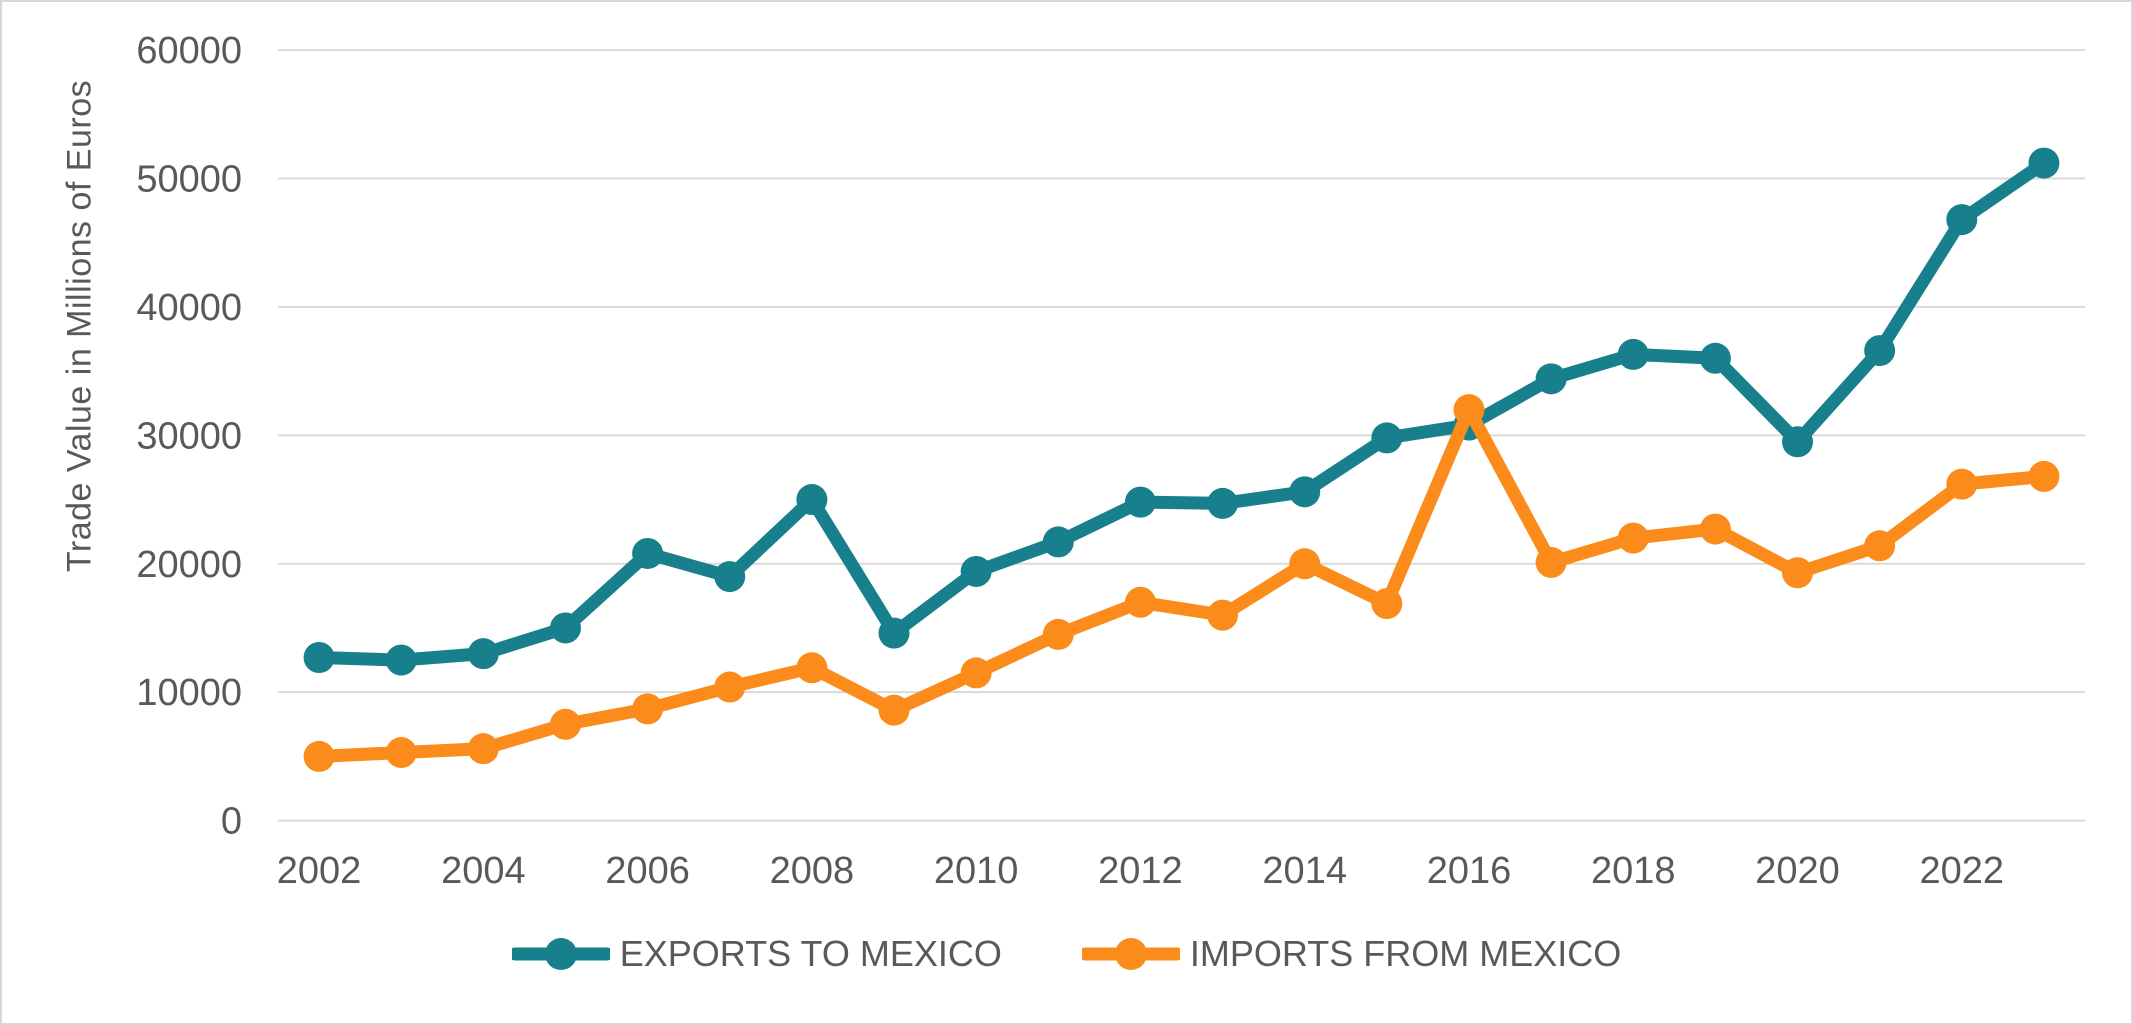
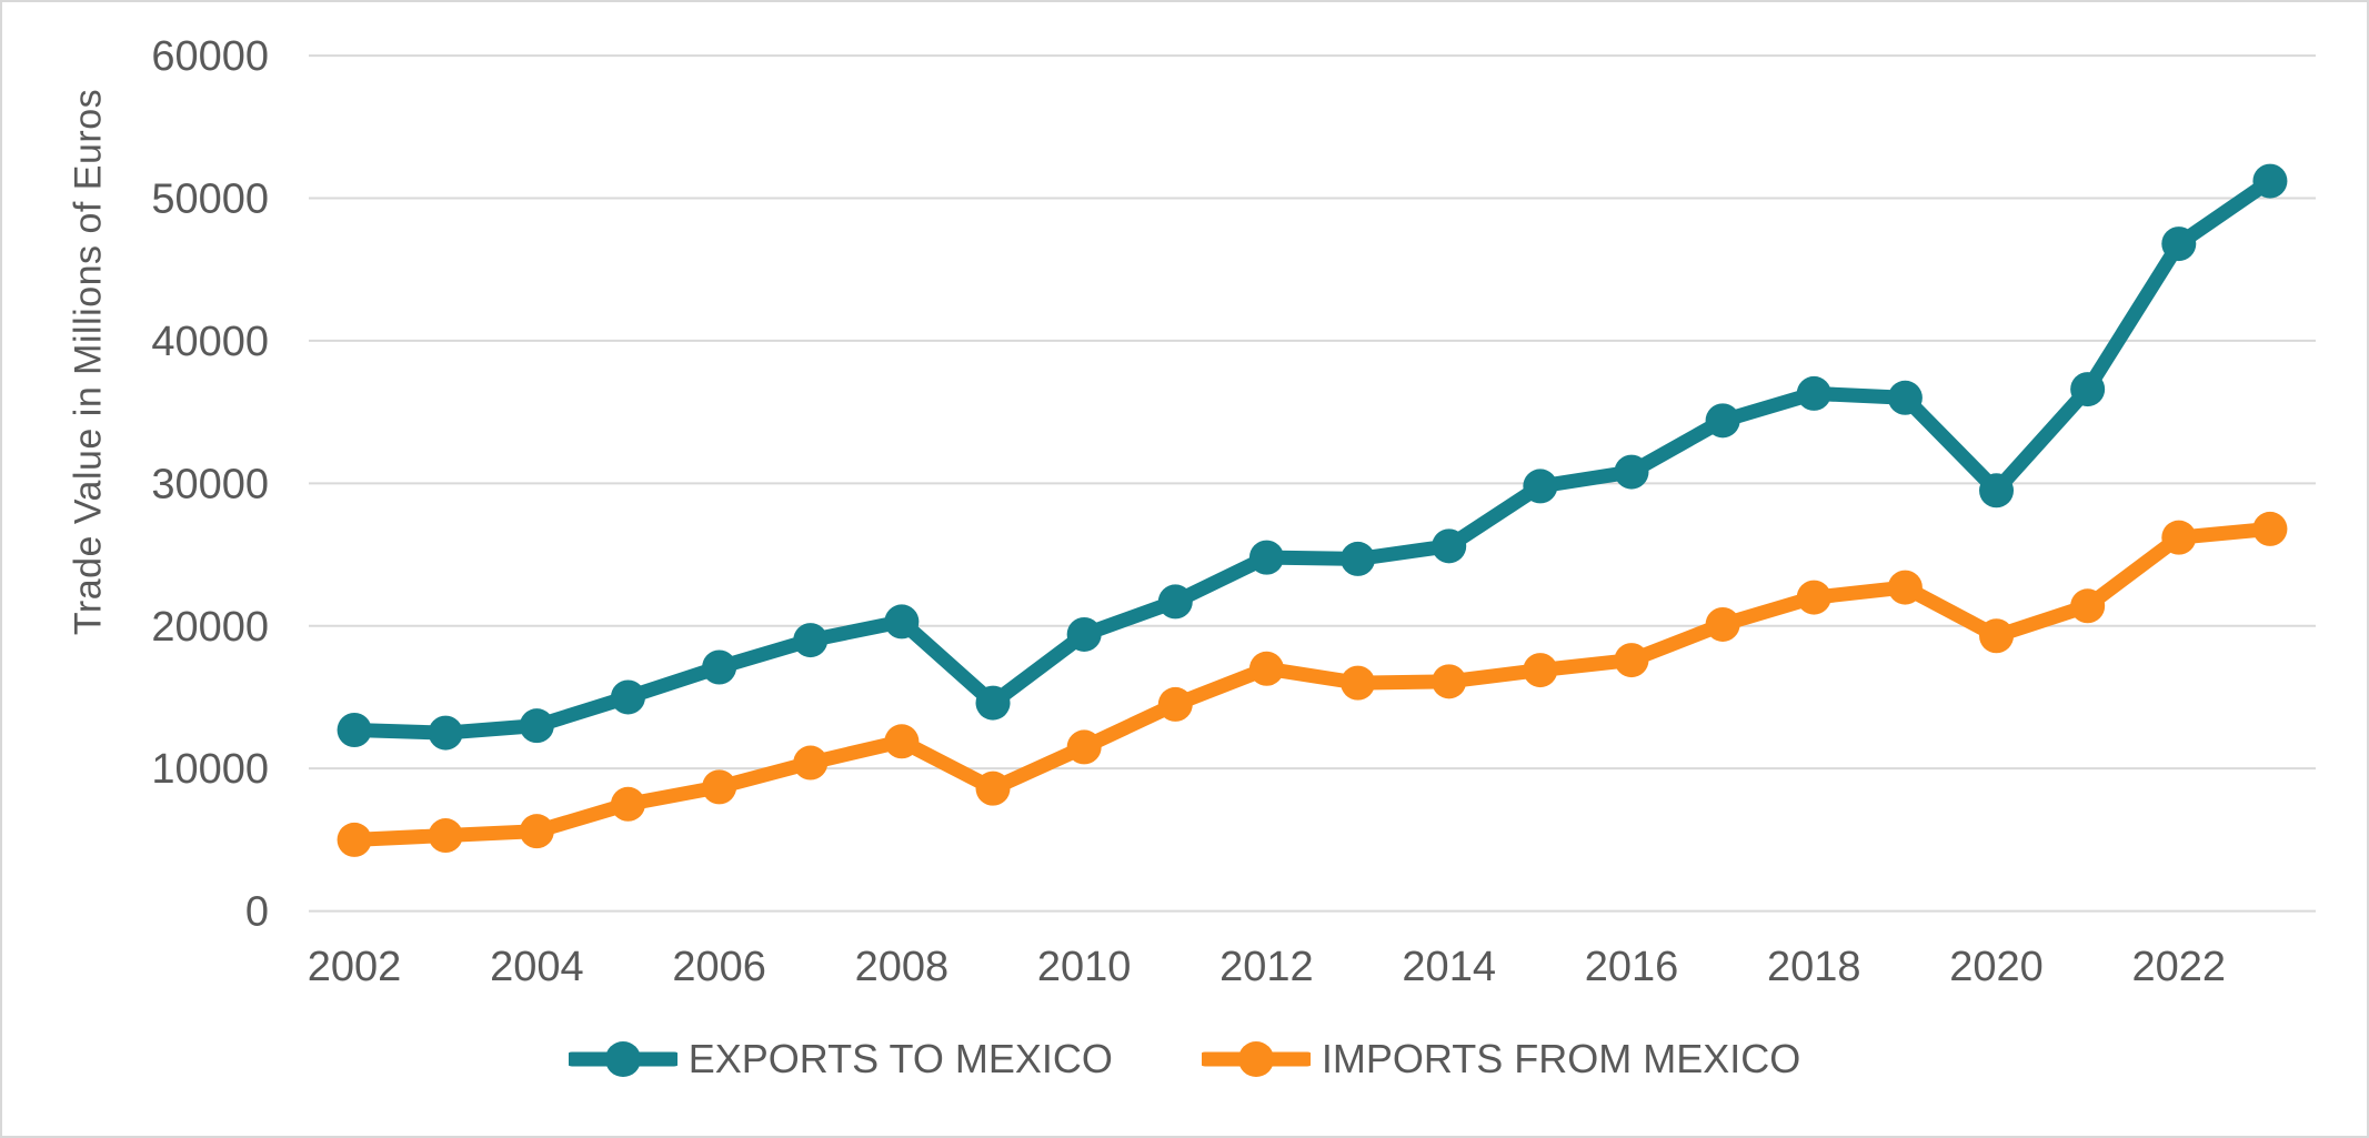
EXPORTS TO MEXICO/2006: 20800 -> 17100
EXPORTS TO MEXICO/2008: 25000 -> 20300
IMPORTS FROM MEXICO/2014: 20000 -> 16100
IMPORTS FROM MEXICO/2016: 32000 -> 17600
